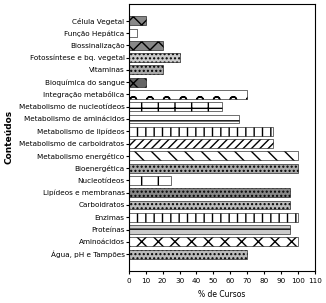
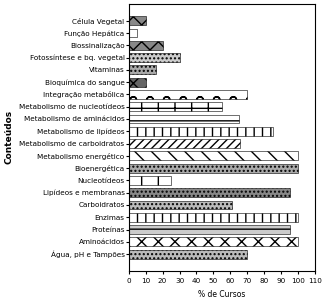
Vitaminas: 20 -> 16
Metabolismo de carboidratos: 85 -> 66
Carboidratos: 95 -> 61
